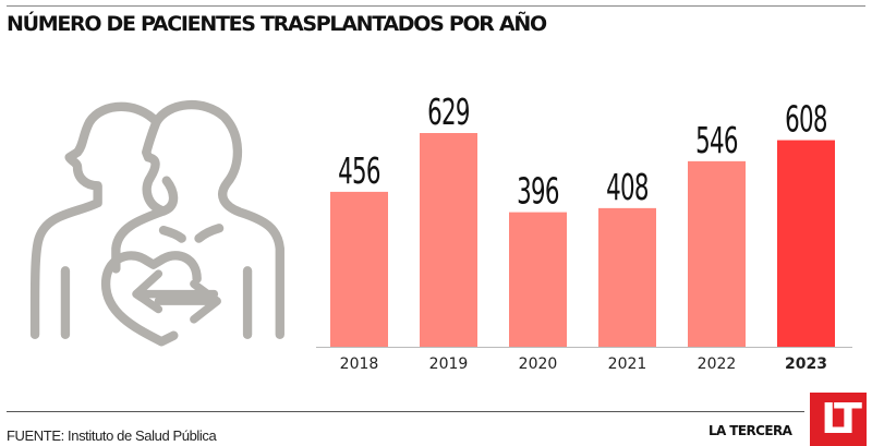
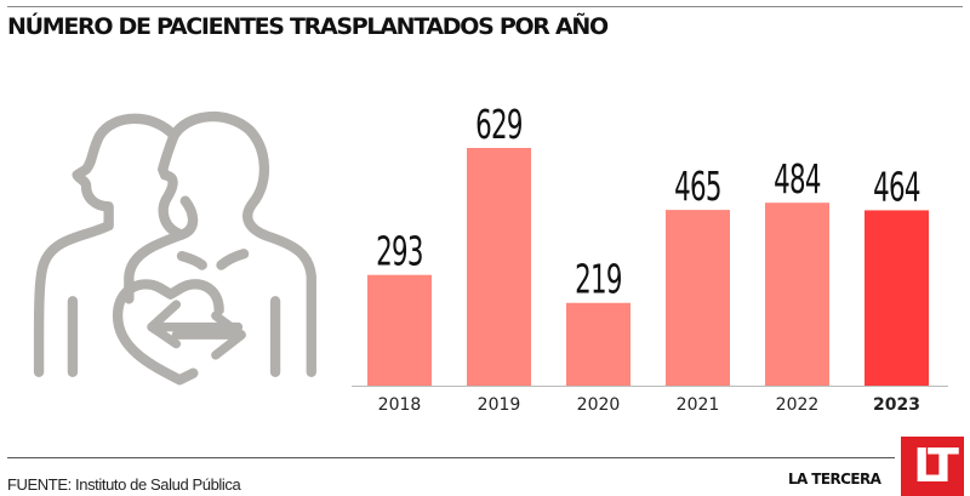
2018: 456 -> 293
2020: 396 -> 219
2021: 408 -> 465
2022: 546 -> 484
2023: 608 -> 464
